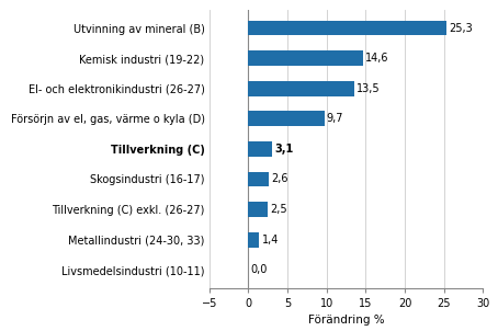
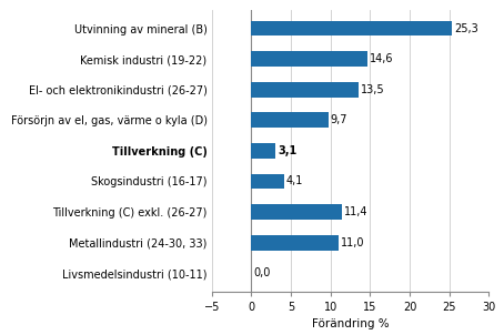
Skogsindustri (16-17): 2,6 -> 4,1
Tillverkning (C) exkl. (26-27): 2,5 -> 11,4
Metallindustri (24-30, 33): 1,4 -> 11,0
